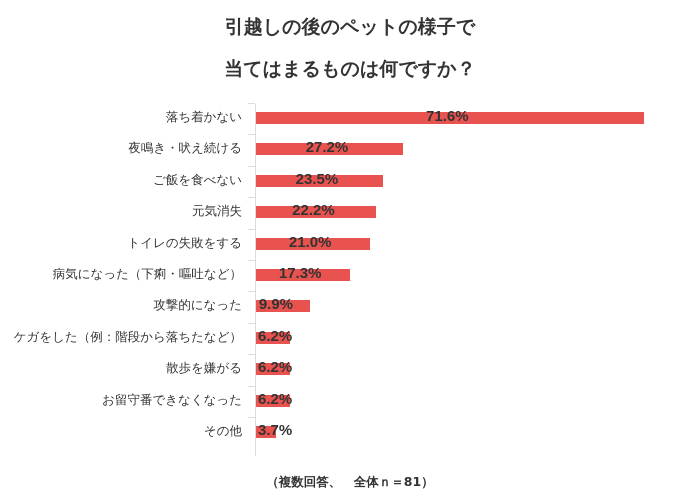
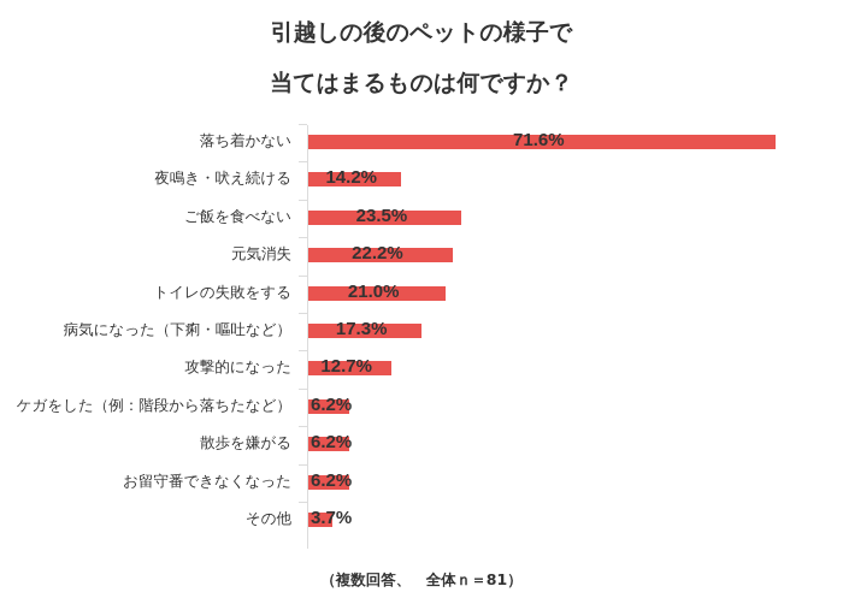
夜鳴き・吠え続ける: 27.2% -> 14.2%
攻撃的になった: 9.9% -> 12.7%
